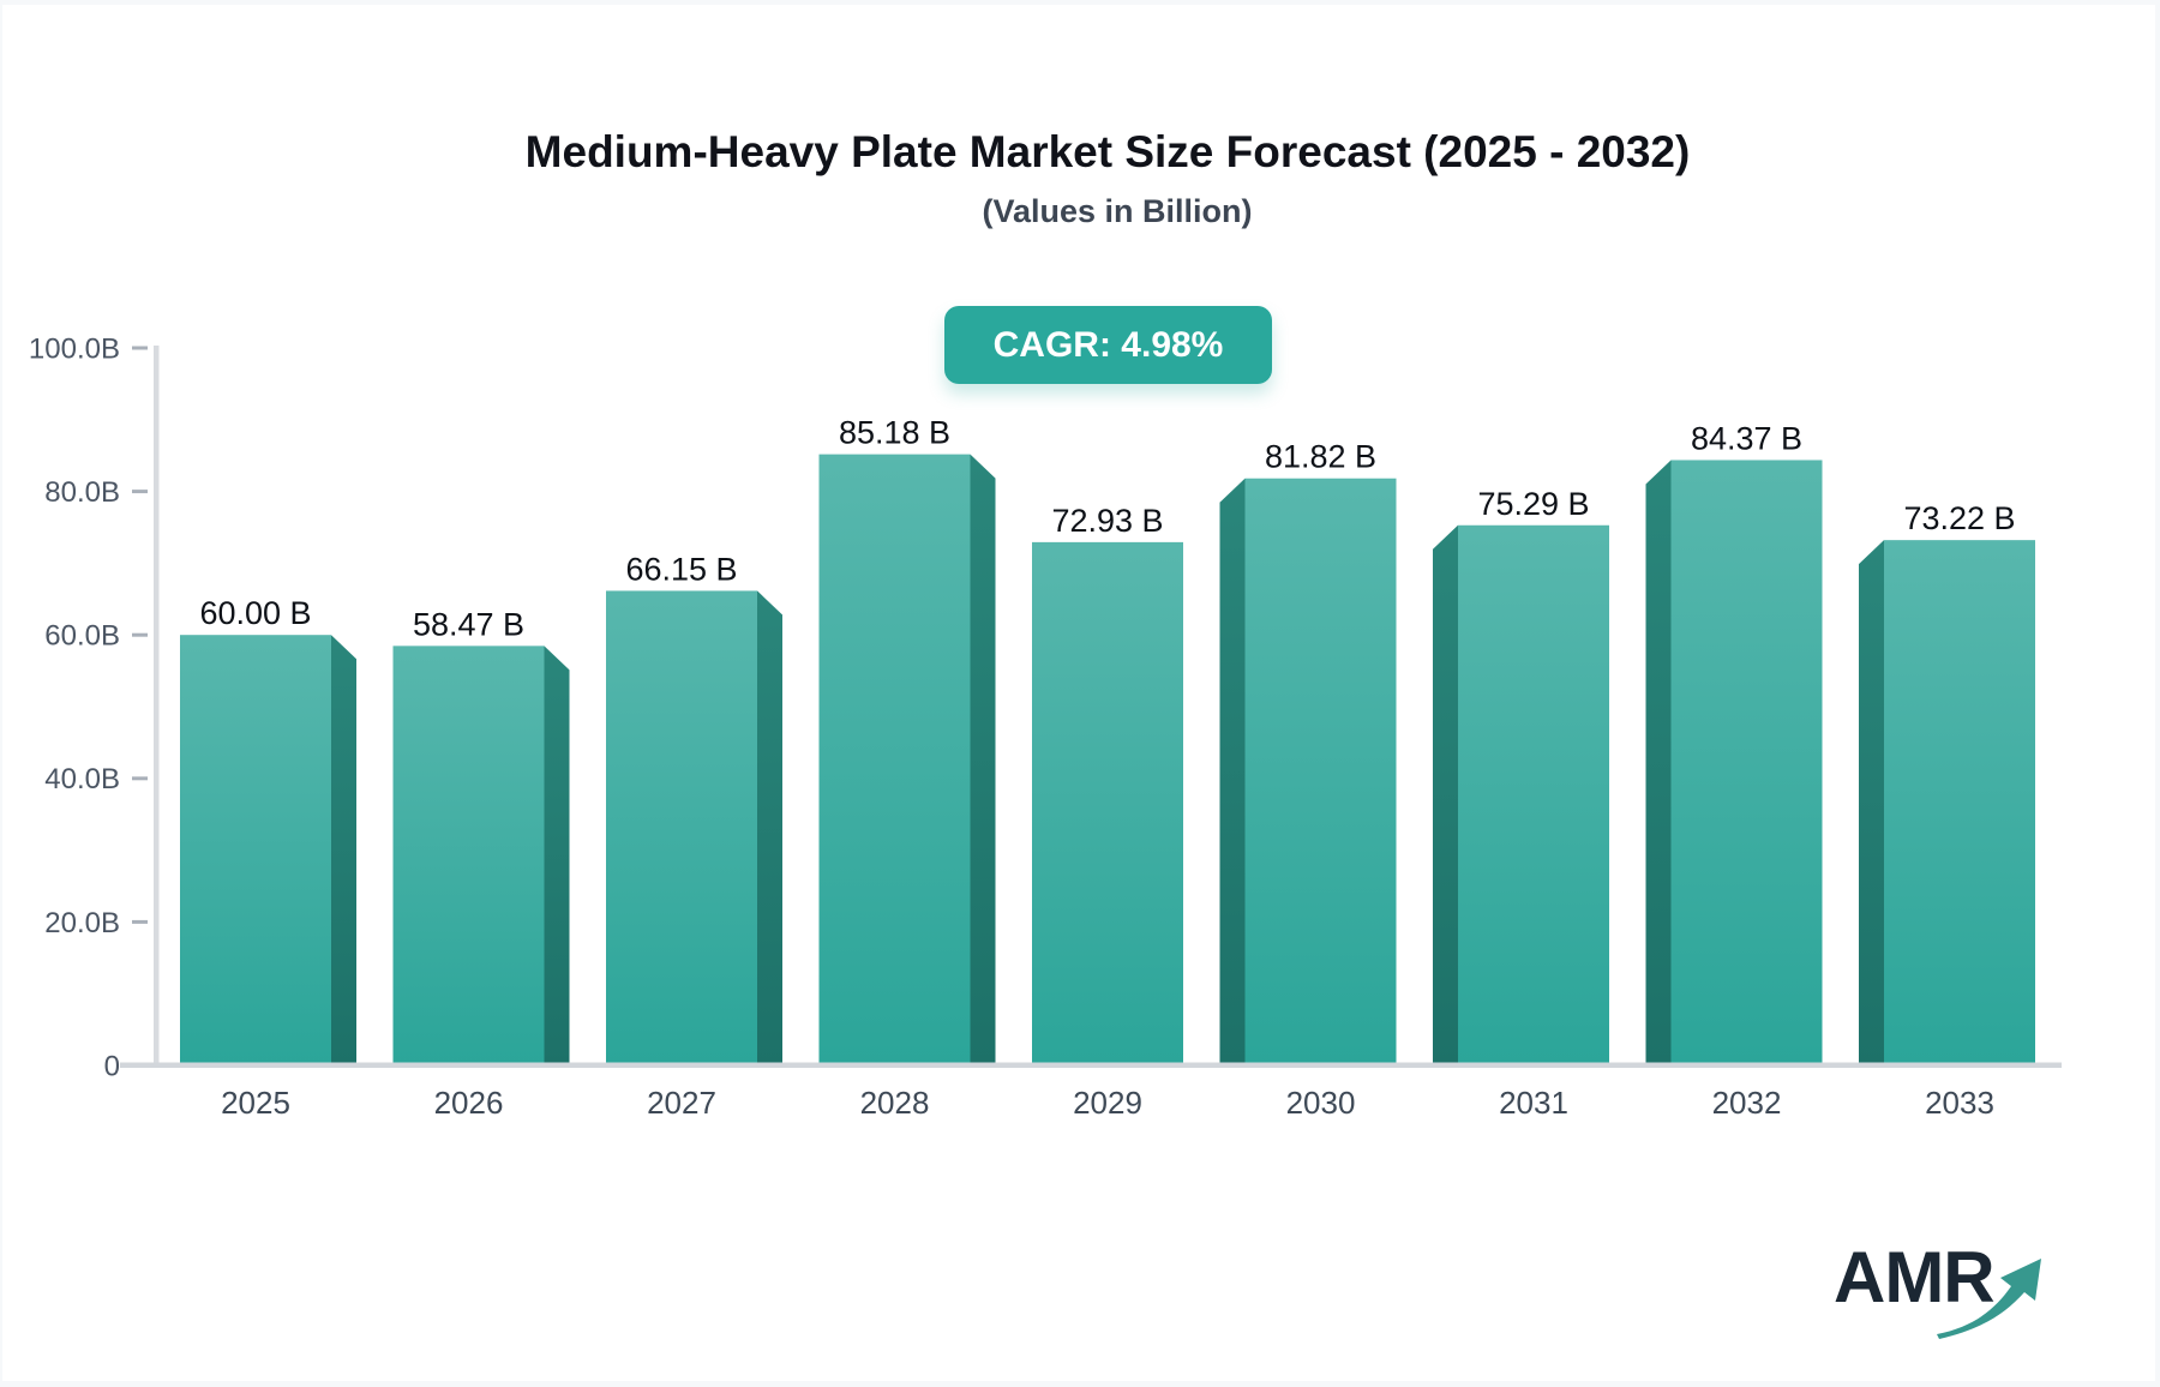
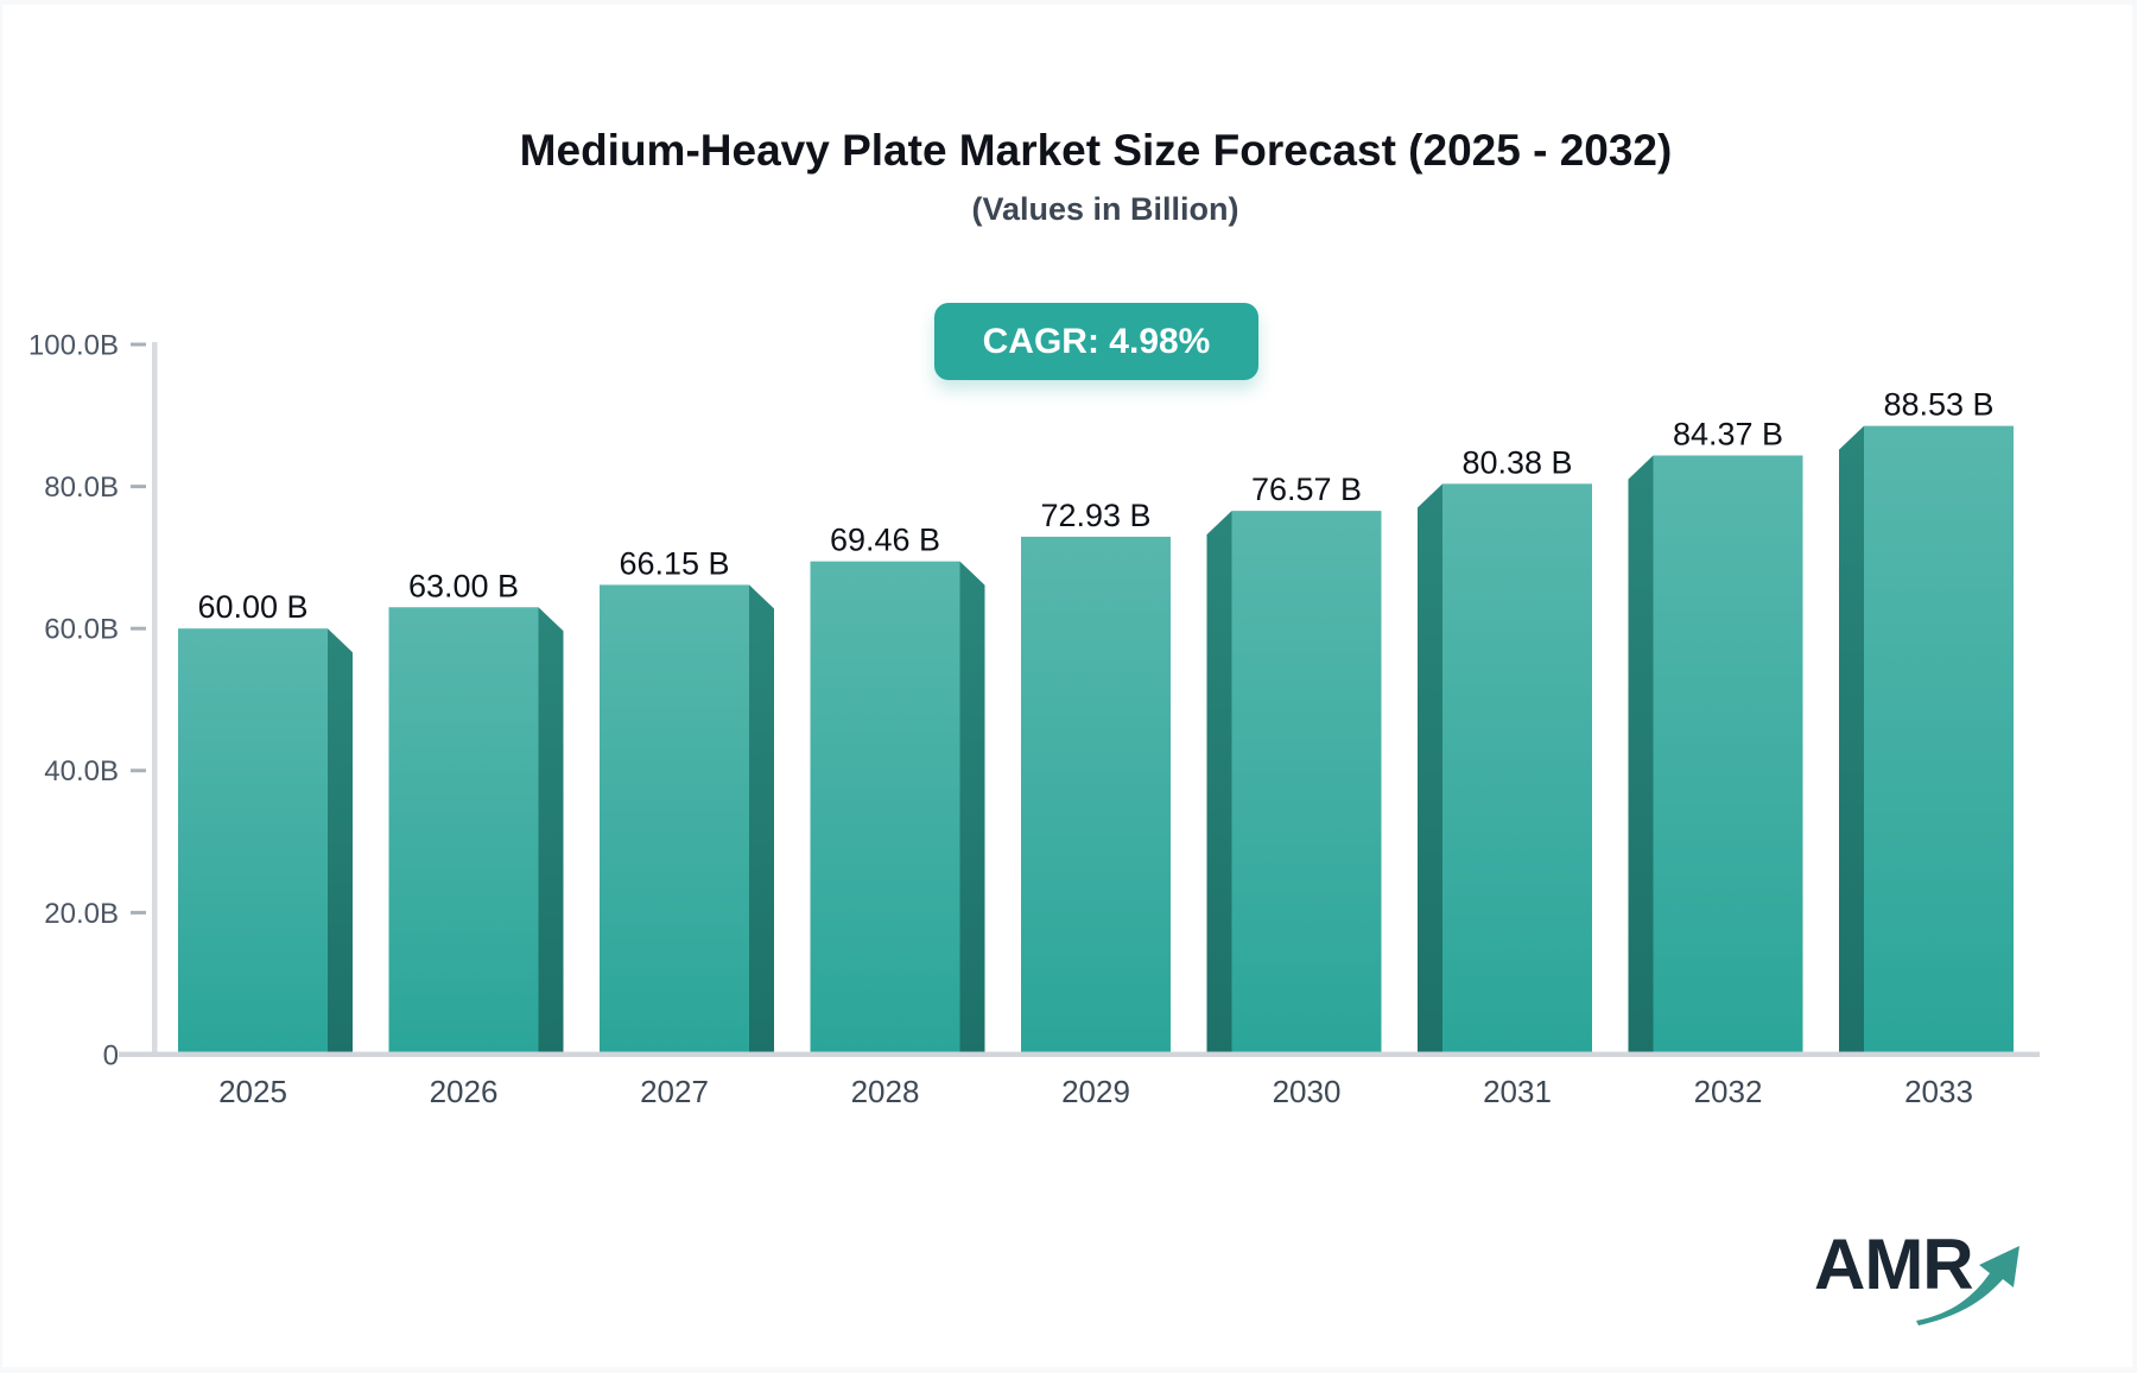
2026: 58.47 -> 63.00
2028: 85.18 -> 69.46
2030: 81.82 -> 76.57
2031: 75.29 -> 80.38
2033: 73.22 -> 88.53
